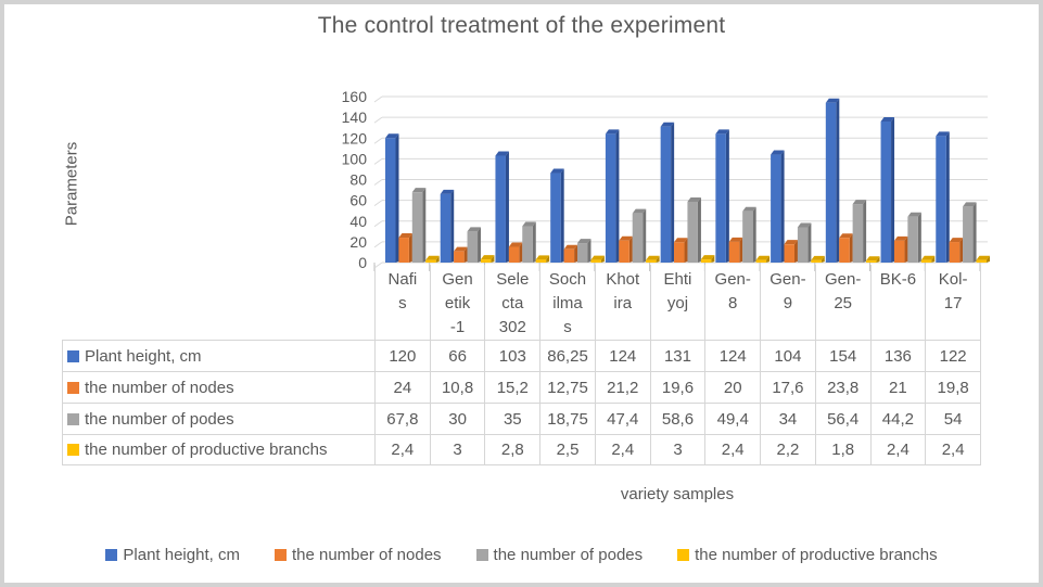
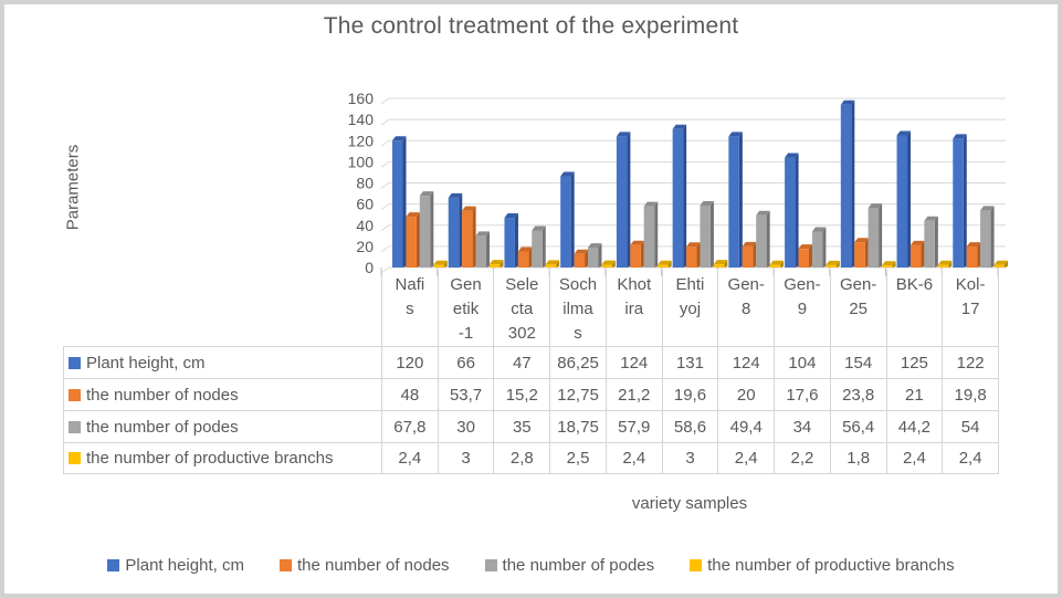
the number of nodes/Nafis: 24 -> 48
the number of nodes/Genetik-1: 10,8 -> 53,7
Plant height, cm/Selecta 302: 103 -> 47
the number of podes/Khotira: 47,4 -> 57,9
Plant height, cm/BK-6: 136 -> 125
